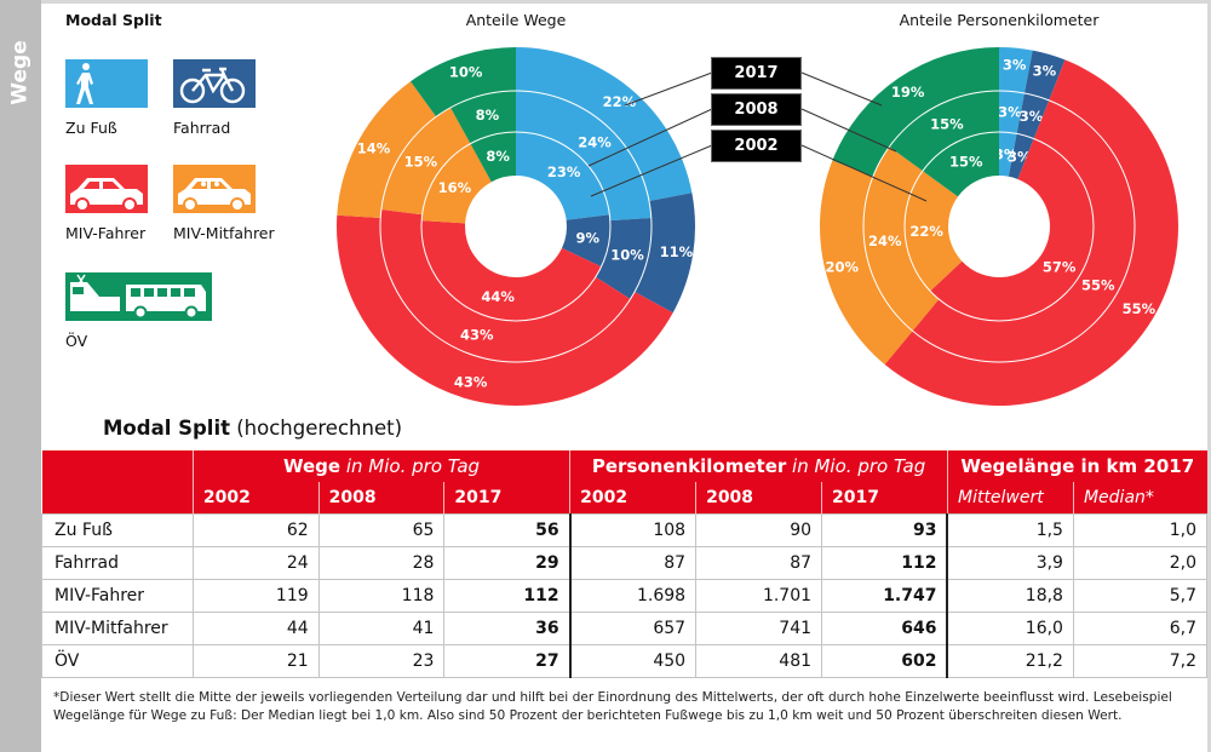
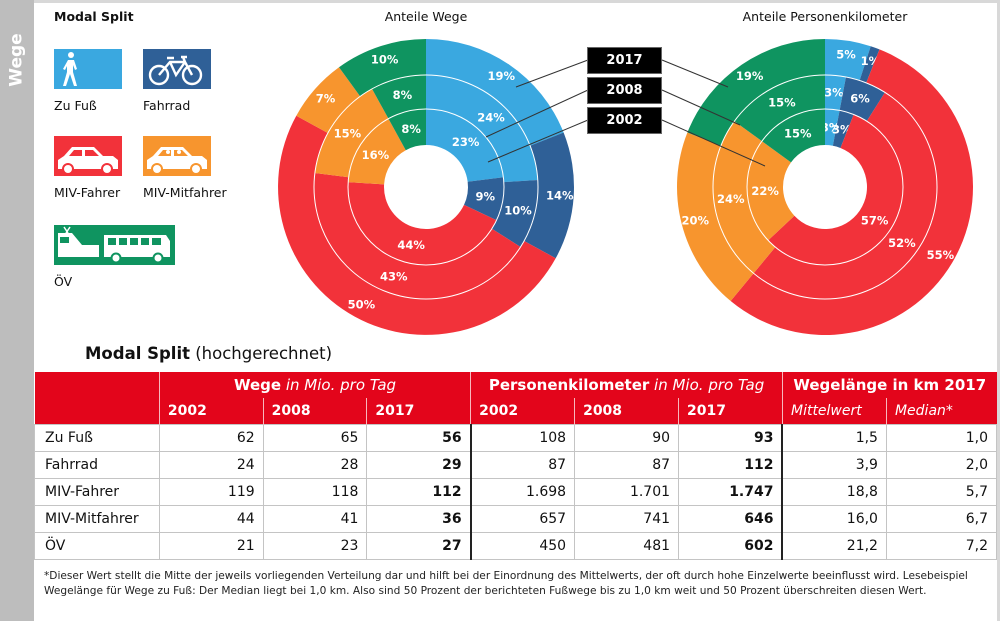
Anteile Wege/2017/Zu Fuß: 22% -> 19%
Anteile Wege/2017/Fahrrad: 11% -> 14%
Anteile Wege/2017/MIV-Fahrer: 43% -> 50%
Anteile Wege/2017/MIV-Mitfahrer: 14% -> 7%
Anteile Personenkilometer/2017/Zu Fuß: 3% -> 5%
Anteile Personenkilometer/2008/Fahrrad: 3% -> 6%
Anteile Personenkilometer/2017/Fahrrad: 3% -> 1%
Anteile Personenkilometer/2008/MIV-Fahrer: 55% -> 52%
